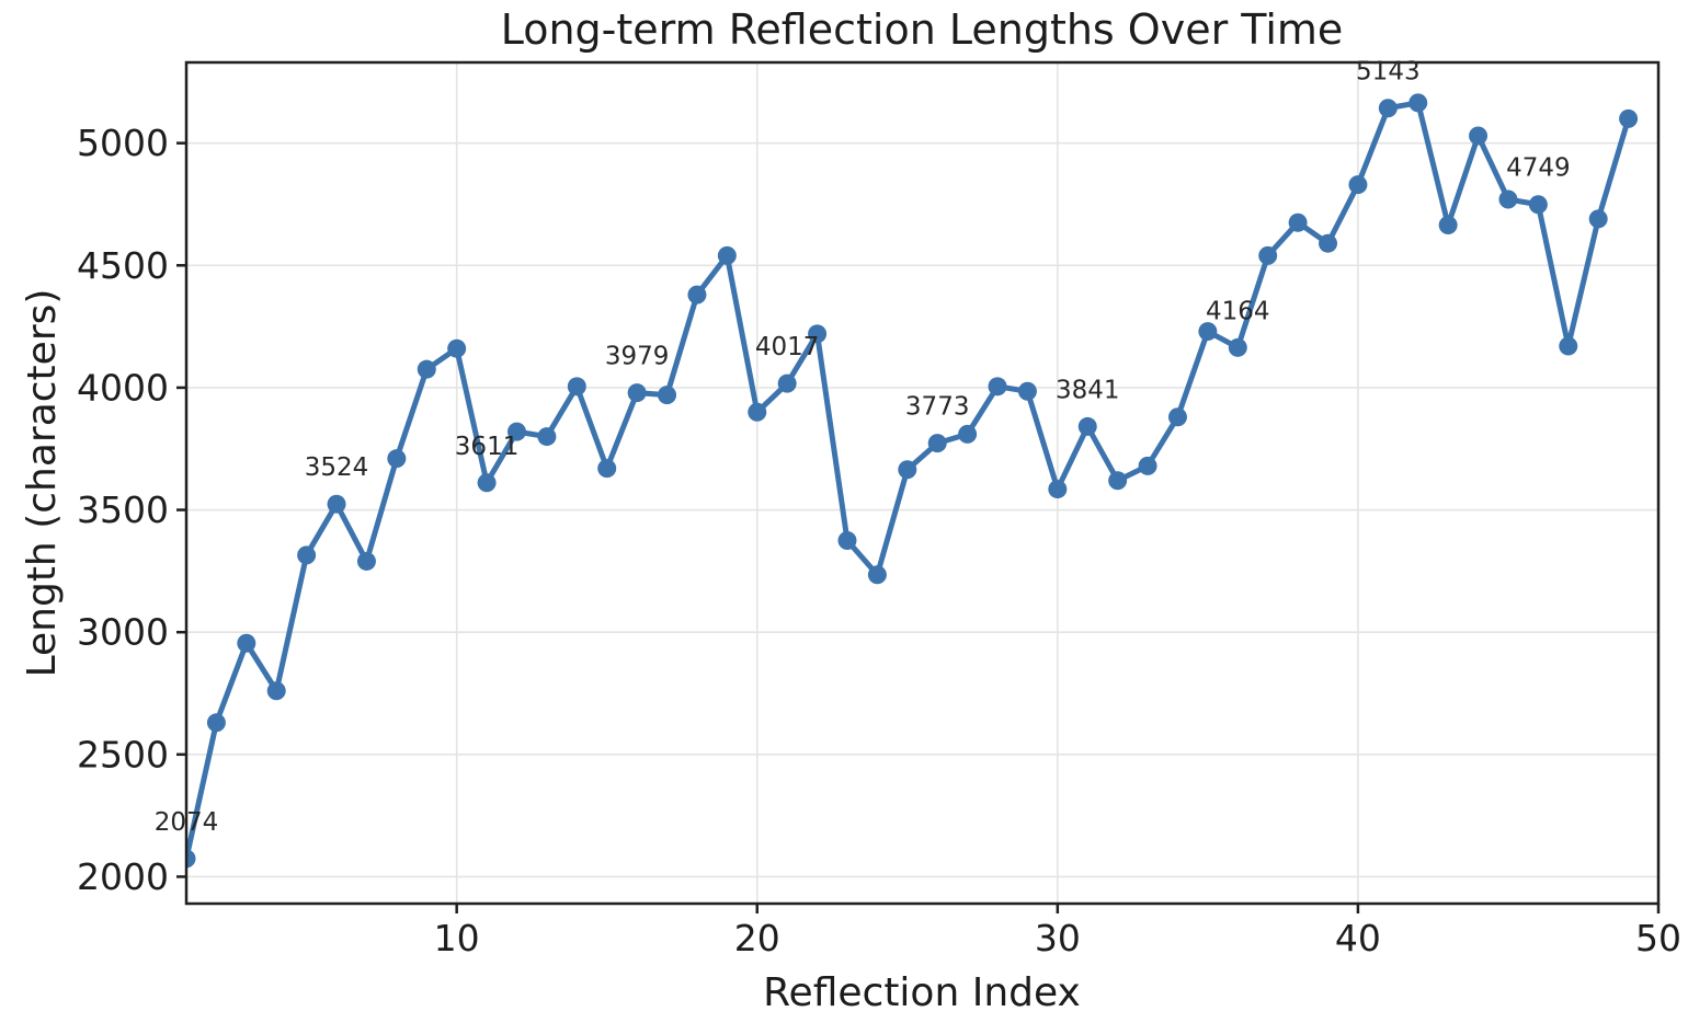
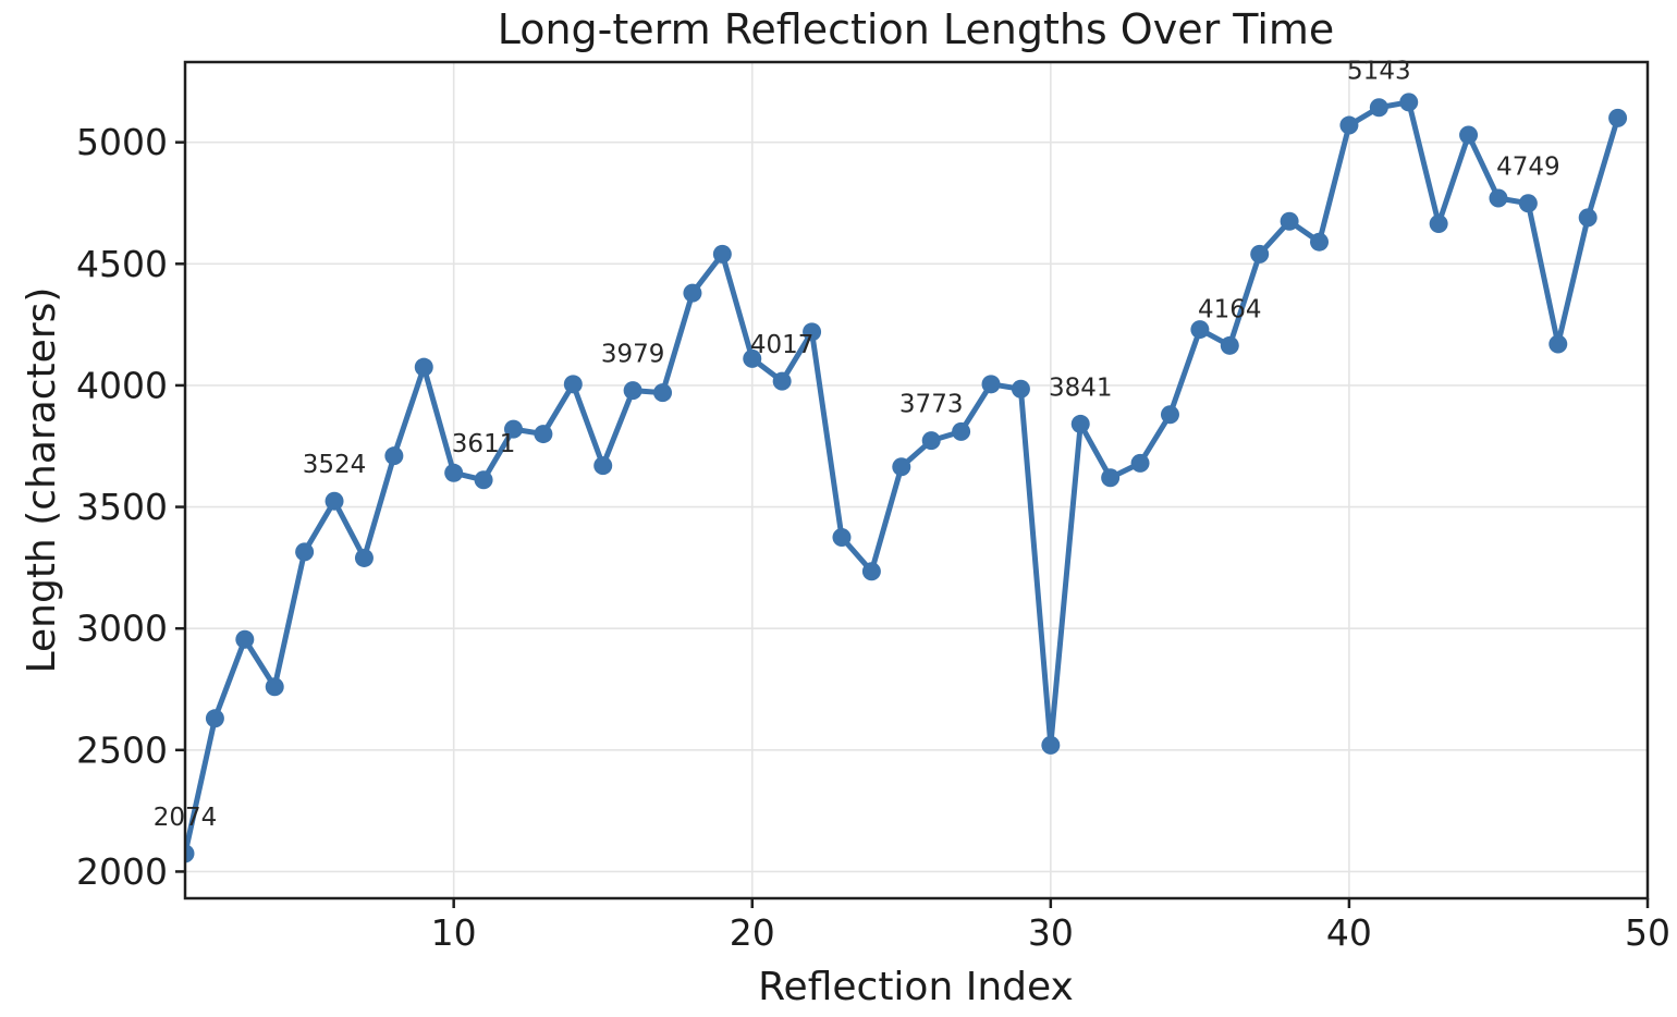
10: 4160 -> 3640
20: 3900 -> 4110
30: 3580 -> 2520
40: 4830 -> 5070
